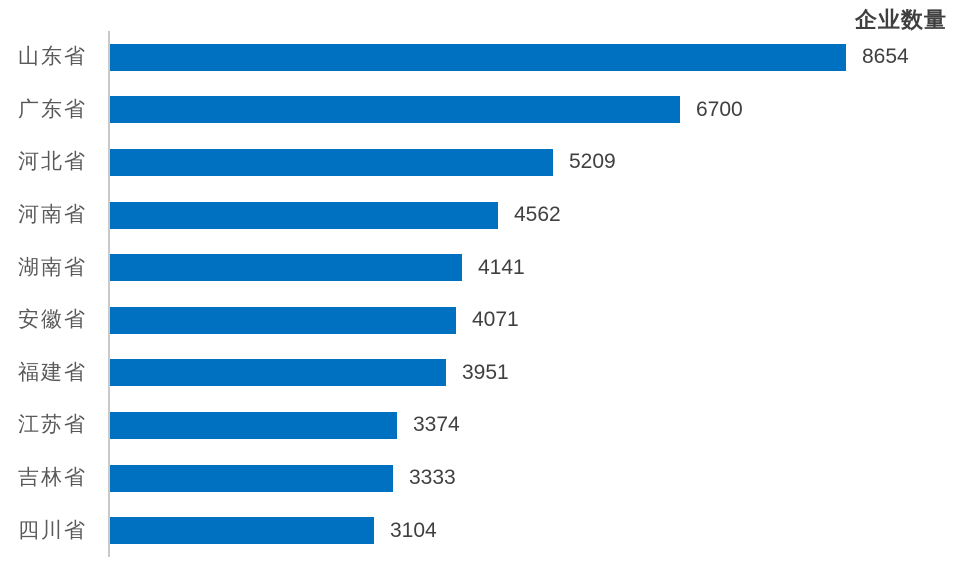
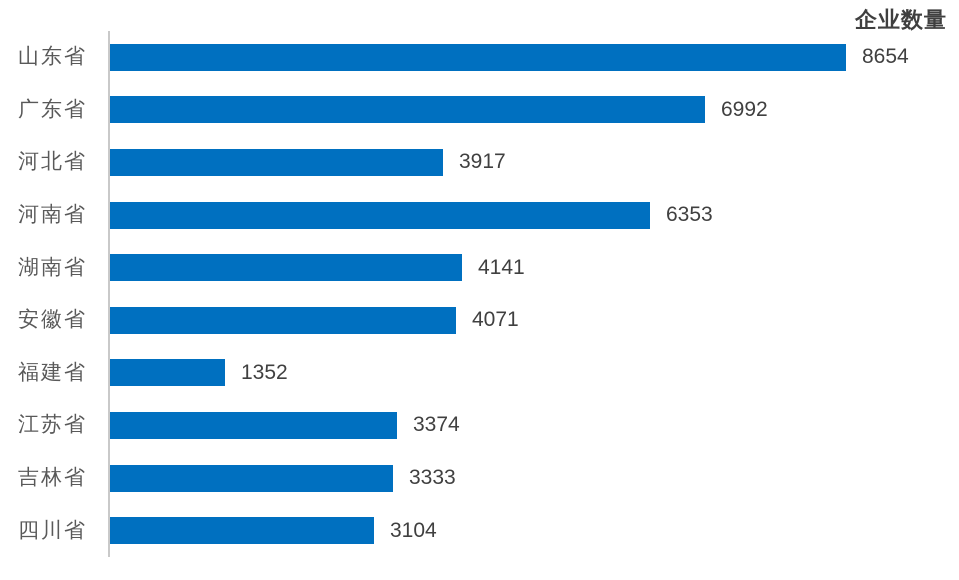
广东省: 6700 -> 6992
河北省: 5209 -> 3917
河南省: 4562 -> 6353
福建省: 3951 -> 1352
